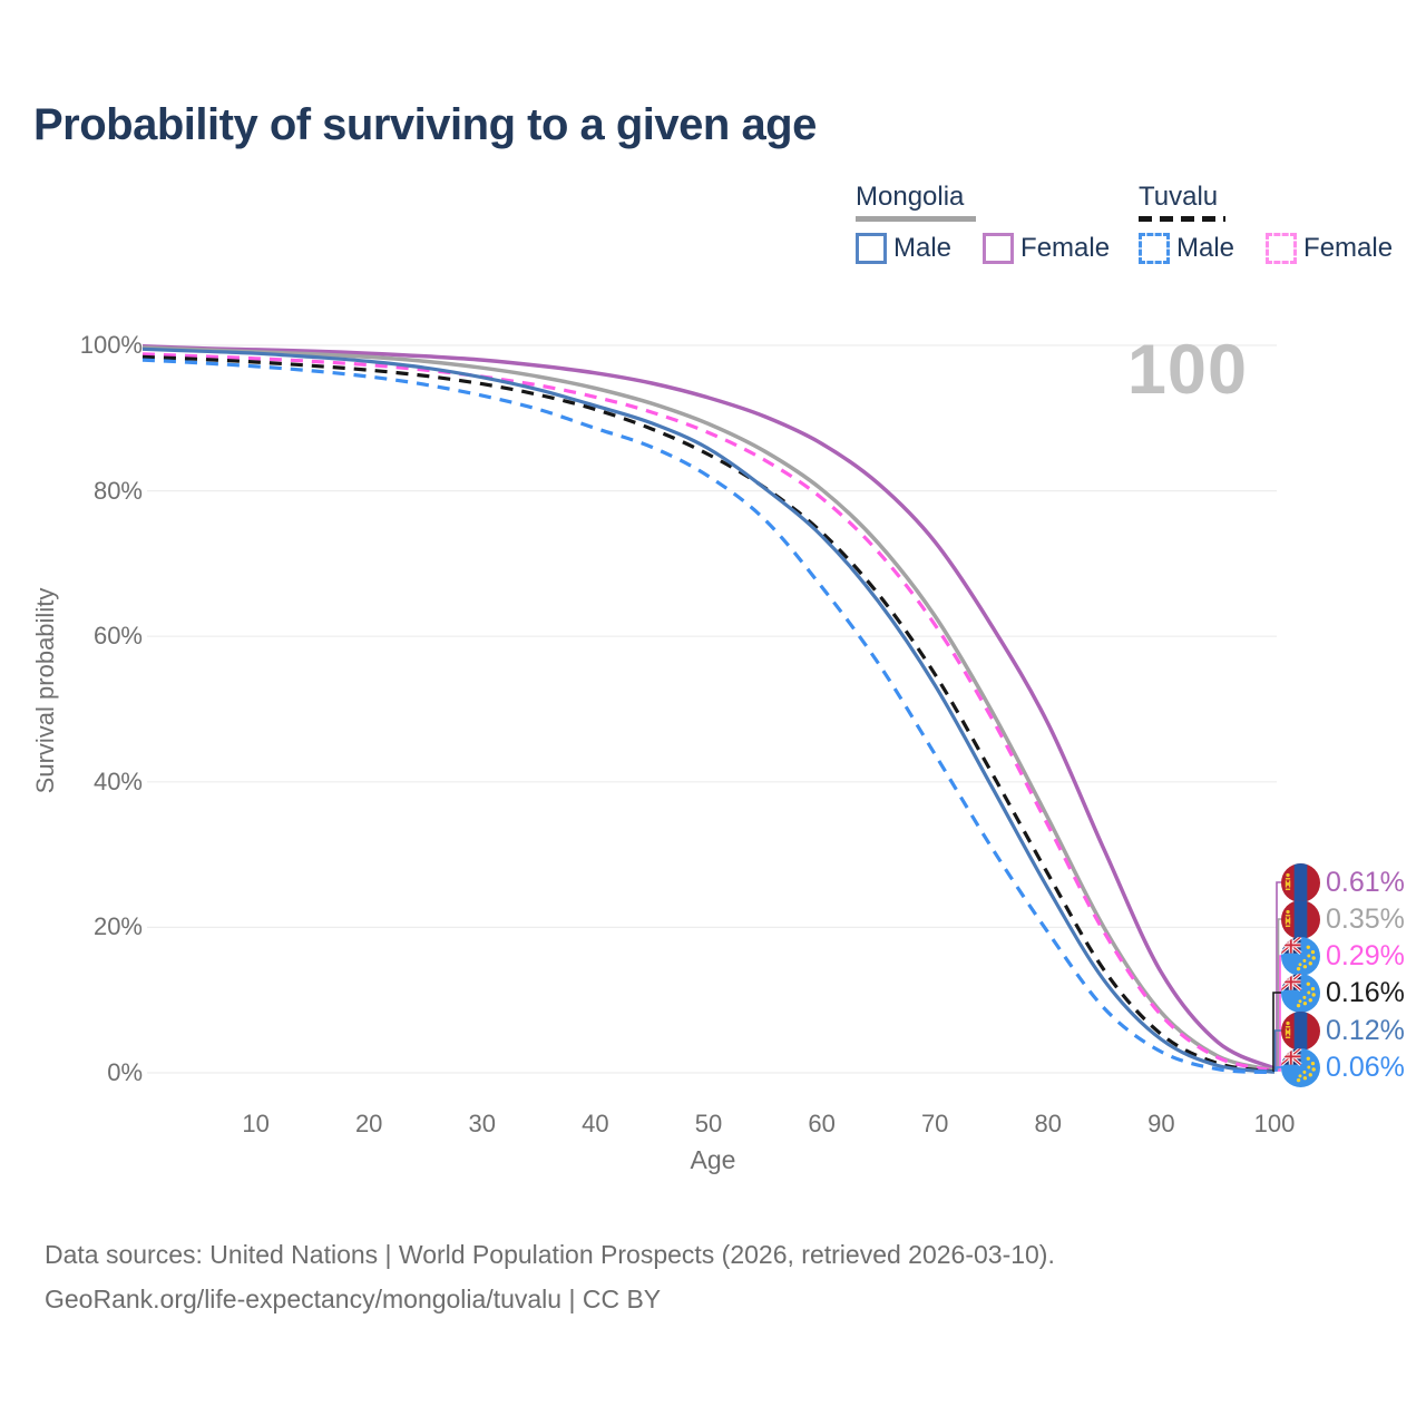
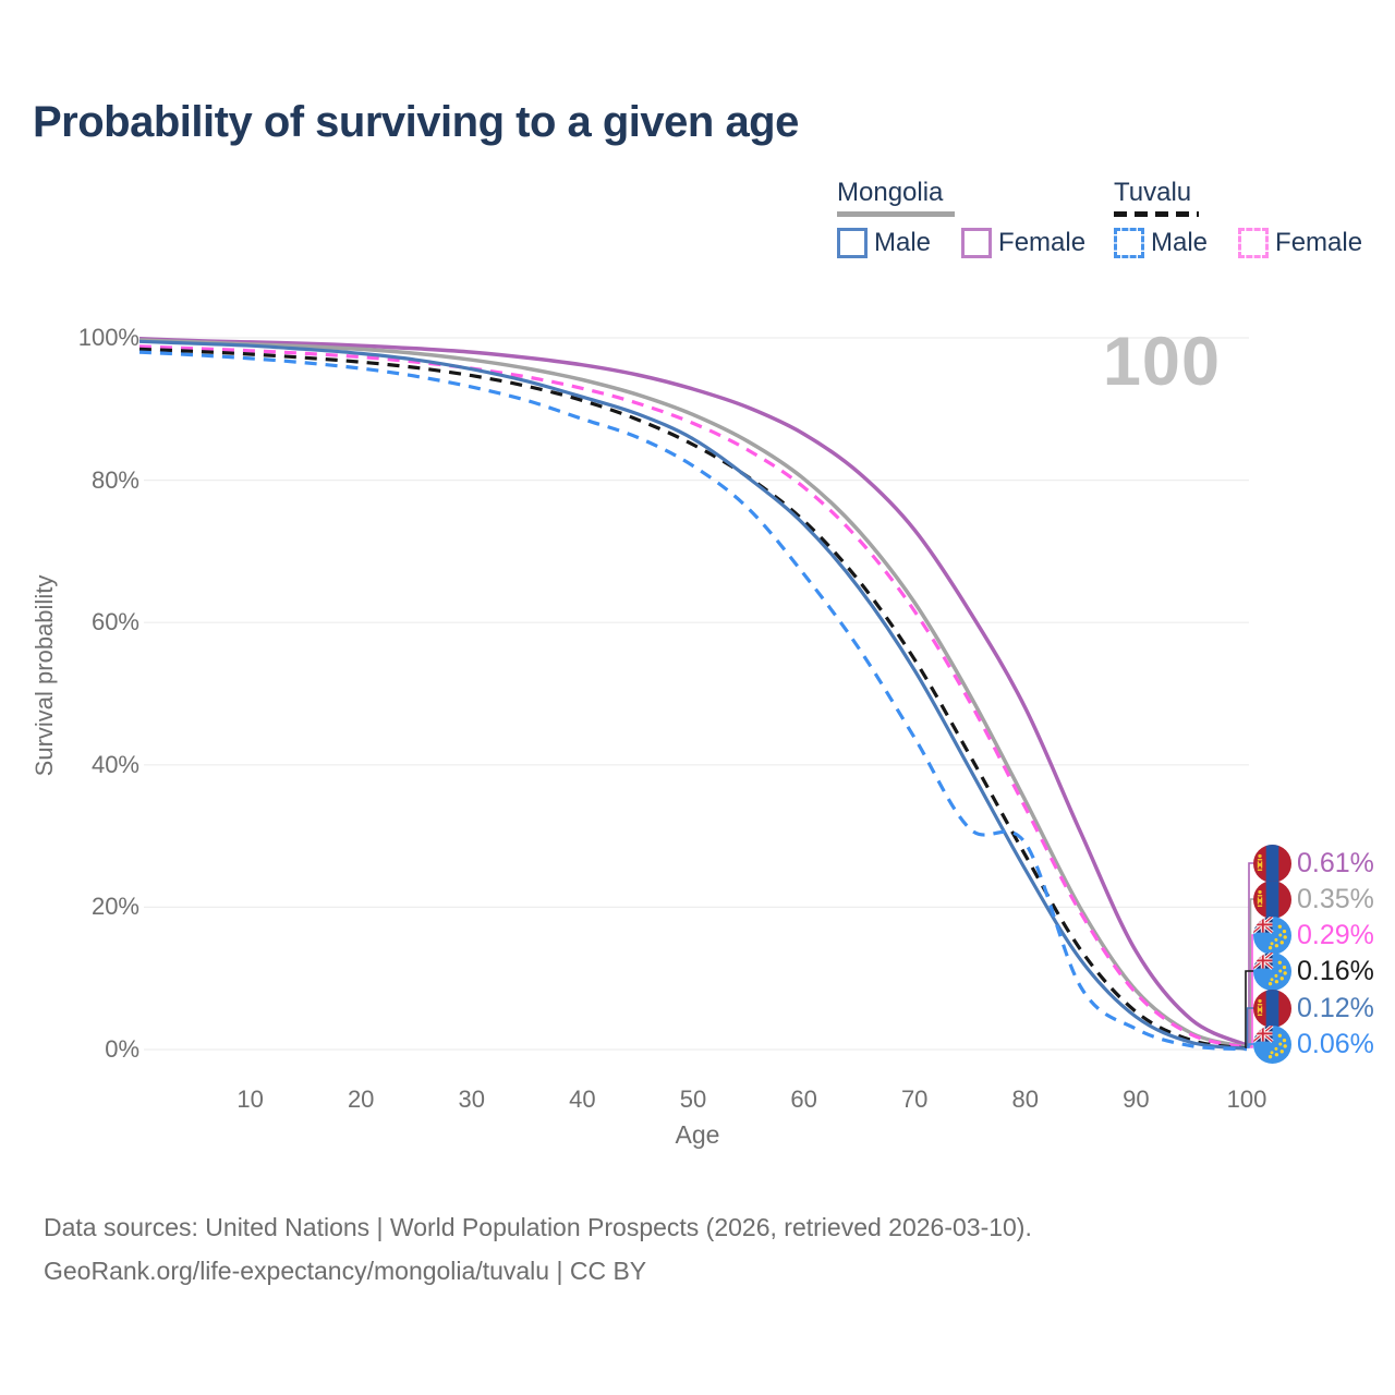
Tuvalu Male/80: 19% -> 29%
